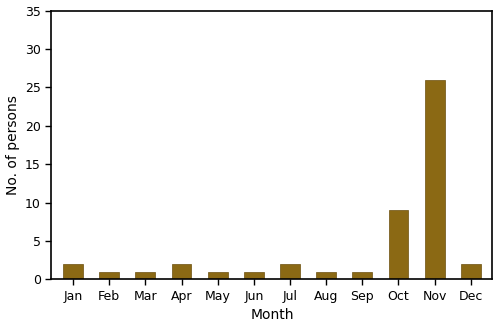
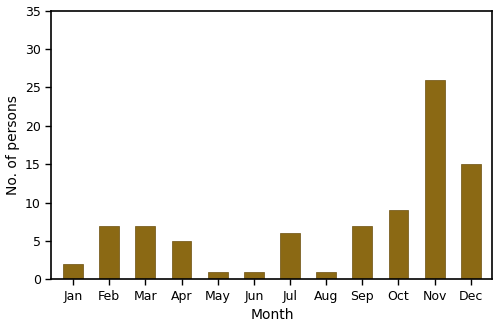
Feb: 1 -> 7
Mar: 1 -> 7
Apr: 2 -> 5
Jul: 2 -> 6
Sep: 1 -> 7
Dec: 2 -> 15
